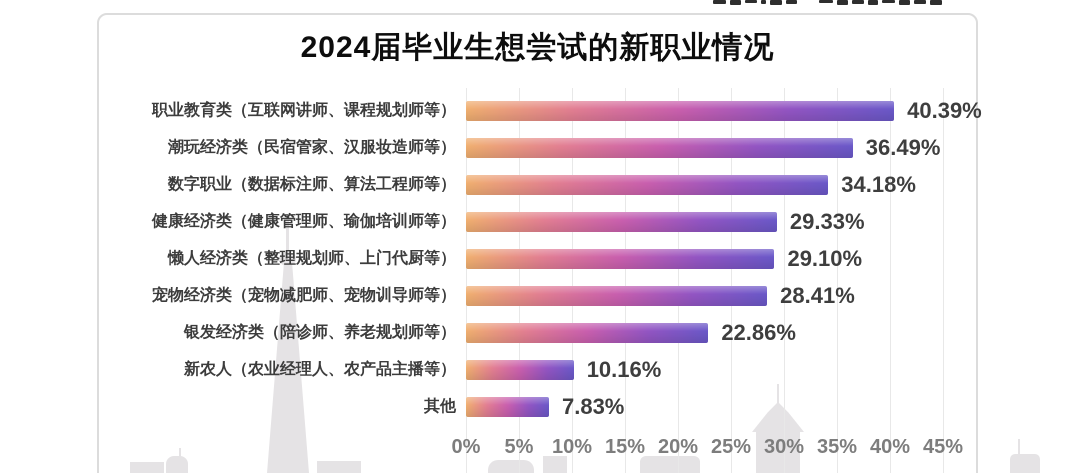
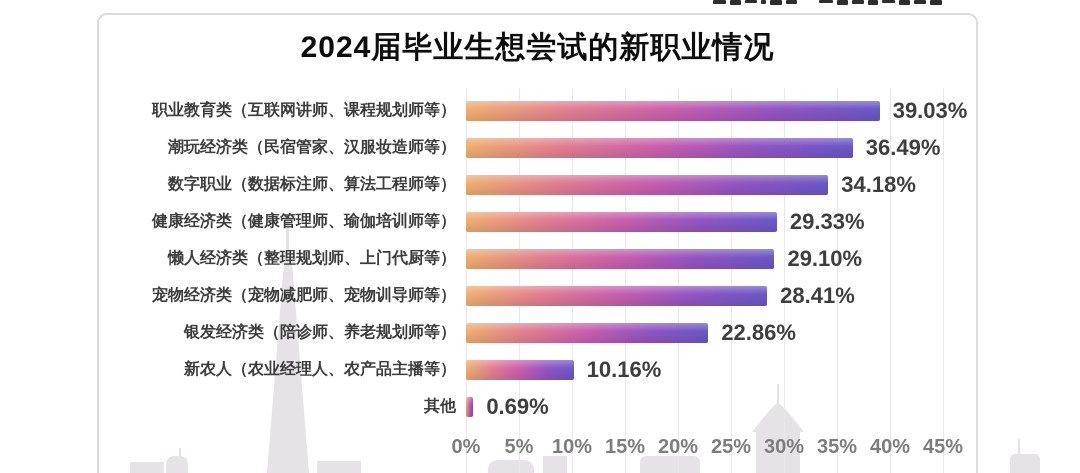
职业教育类（互联网讲师、课程规划师等）: 40.39% -> 39.03%
其他: 7.83% -> 0.69%
